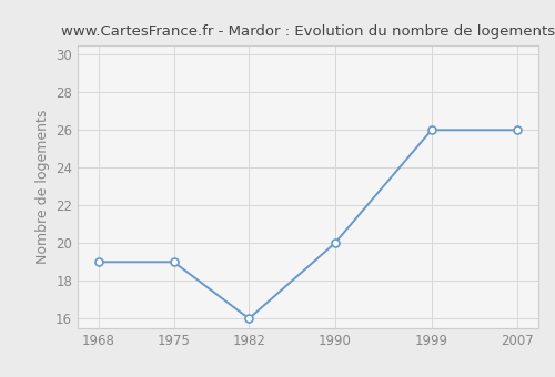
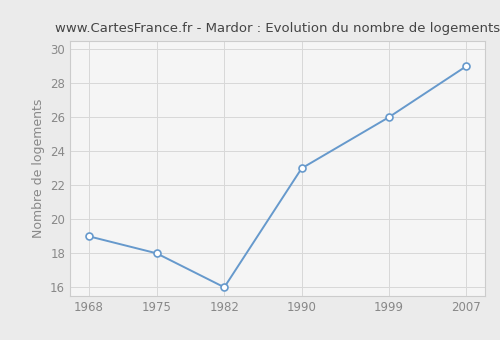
1975: 19 -> 18
1990: 20 -> 23
2007: 26 -> 29
